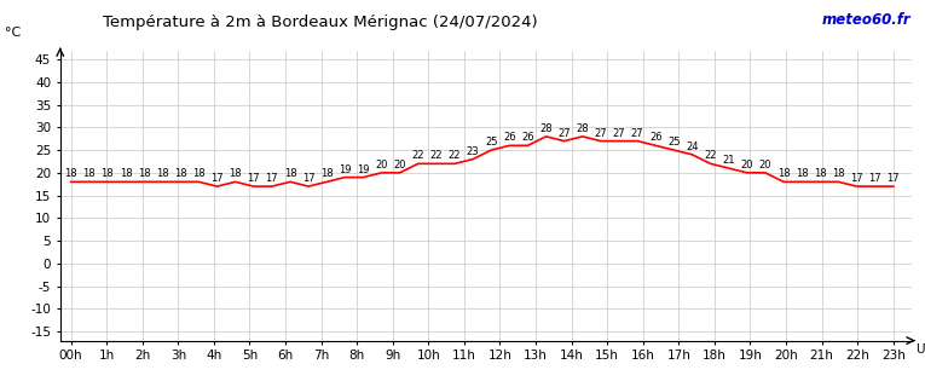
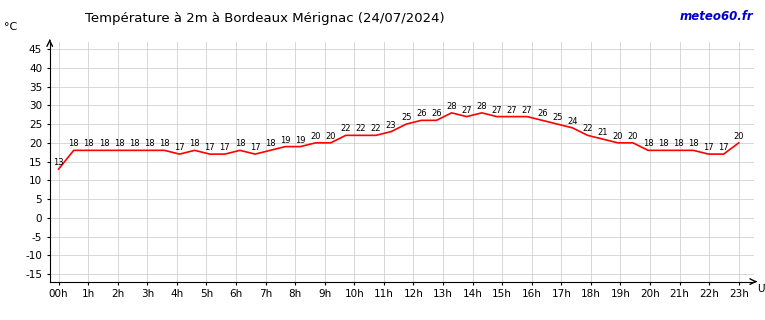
00h: 18 -> 13
23h: 17 -> 20
